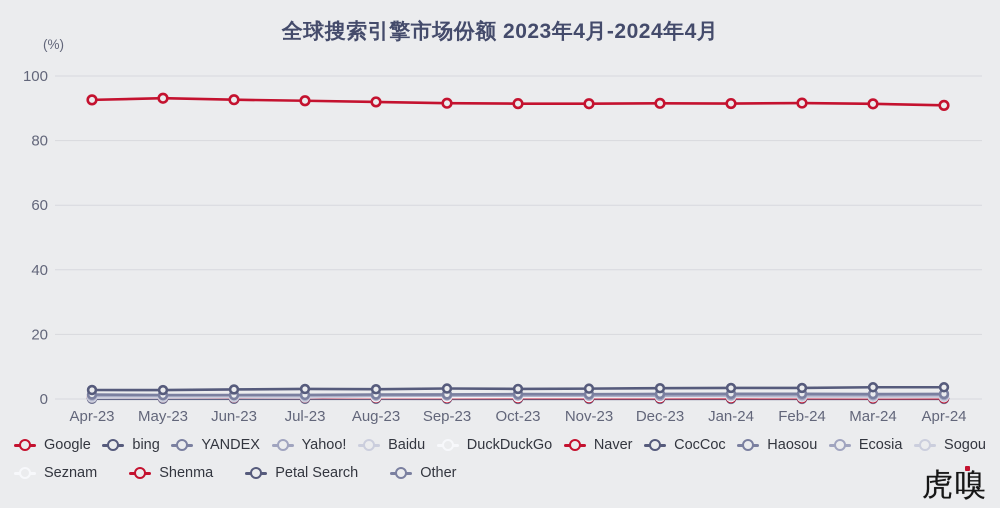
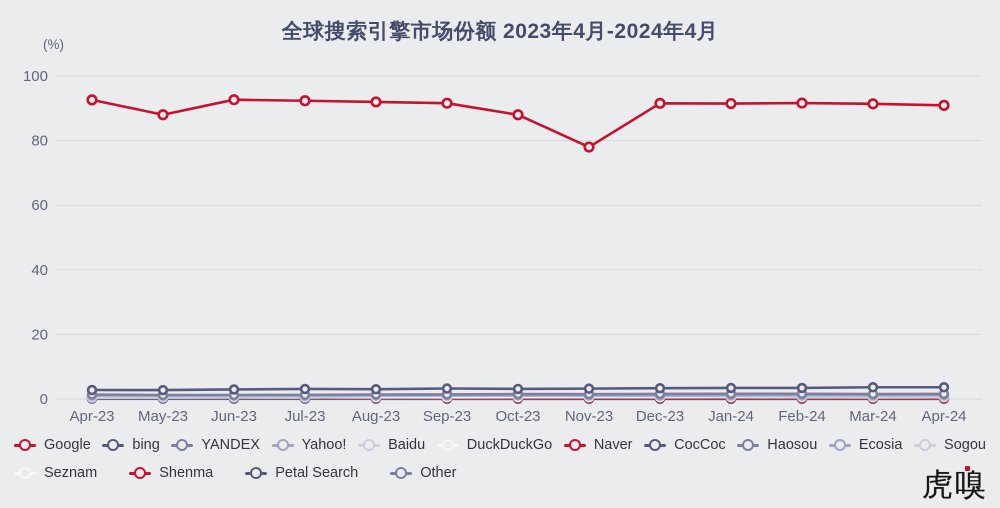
Google/May-23: 93 -> 88
Google/Oct-23: 91 -> 88
Google/Nov-23: 91 -> 78
